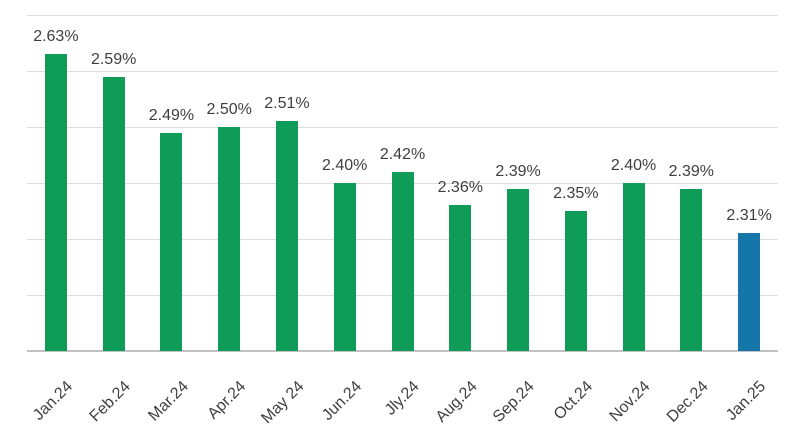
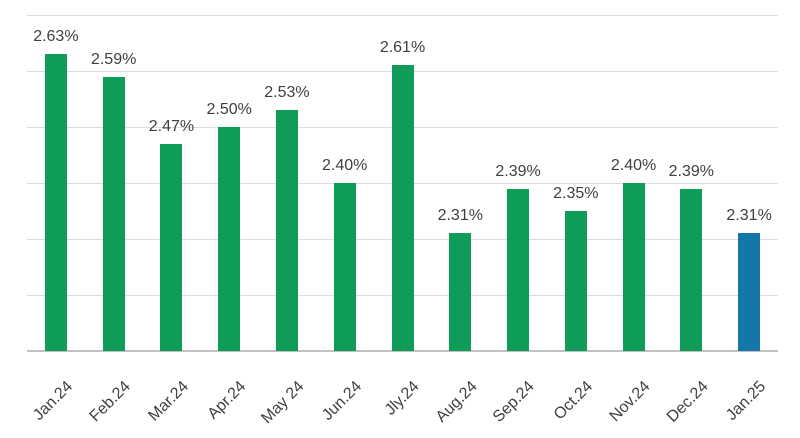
Mar.24: 2.49% -> 2.47%
May 24: 2.51% -> 2.53%
Jly.24: 2.42% -> 2.61%
Aug.24: 2.36% -> 2.31%
